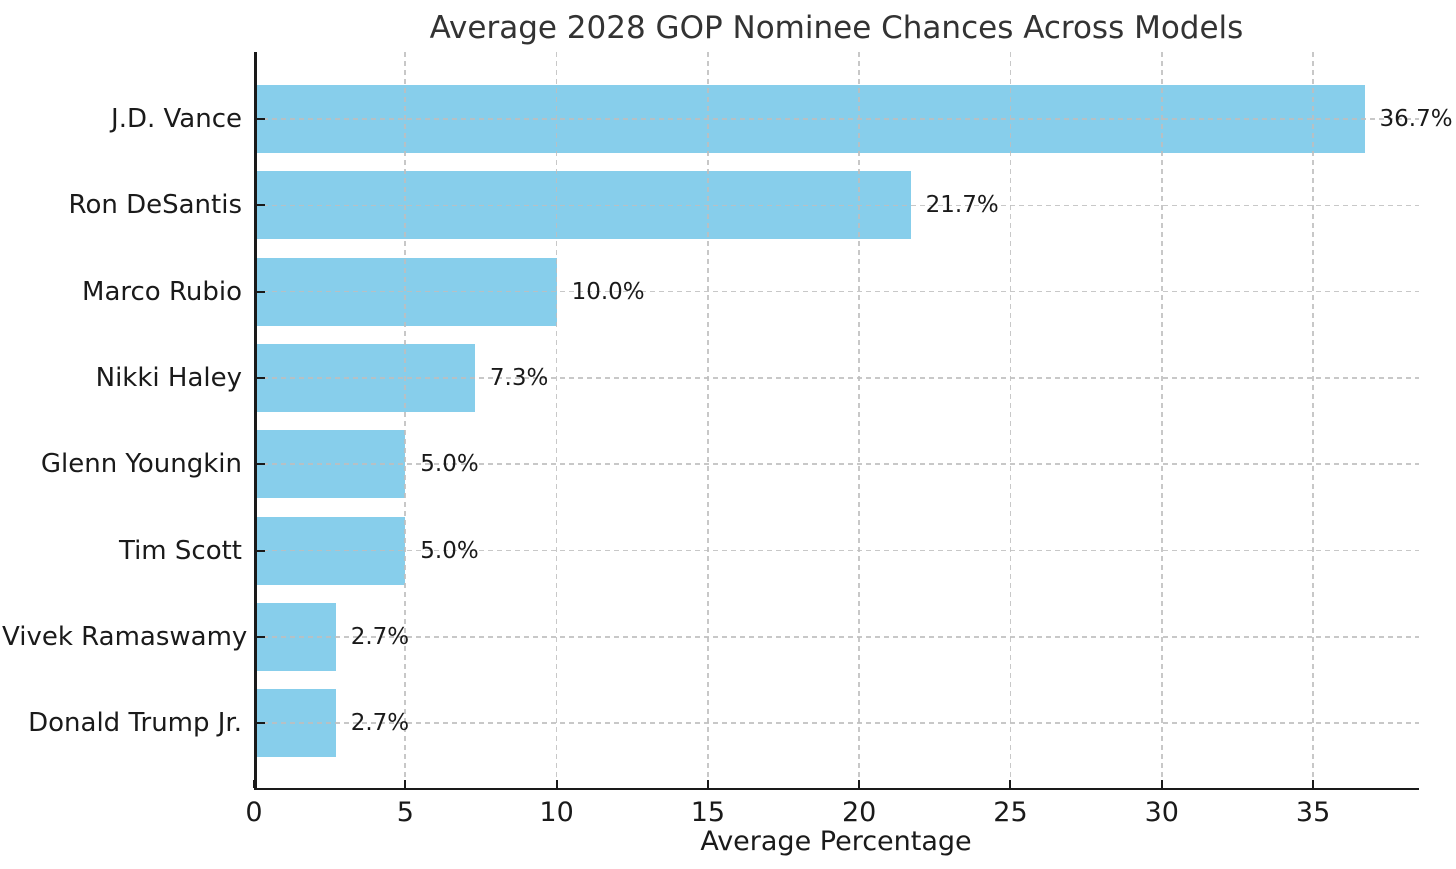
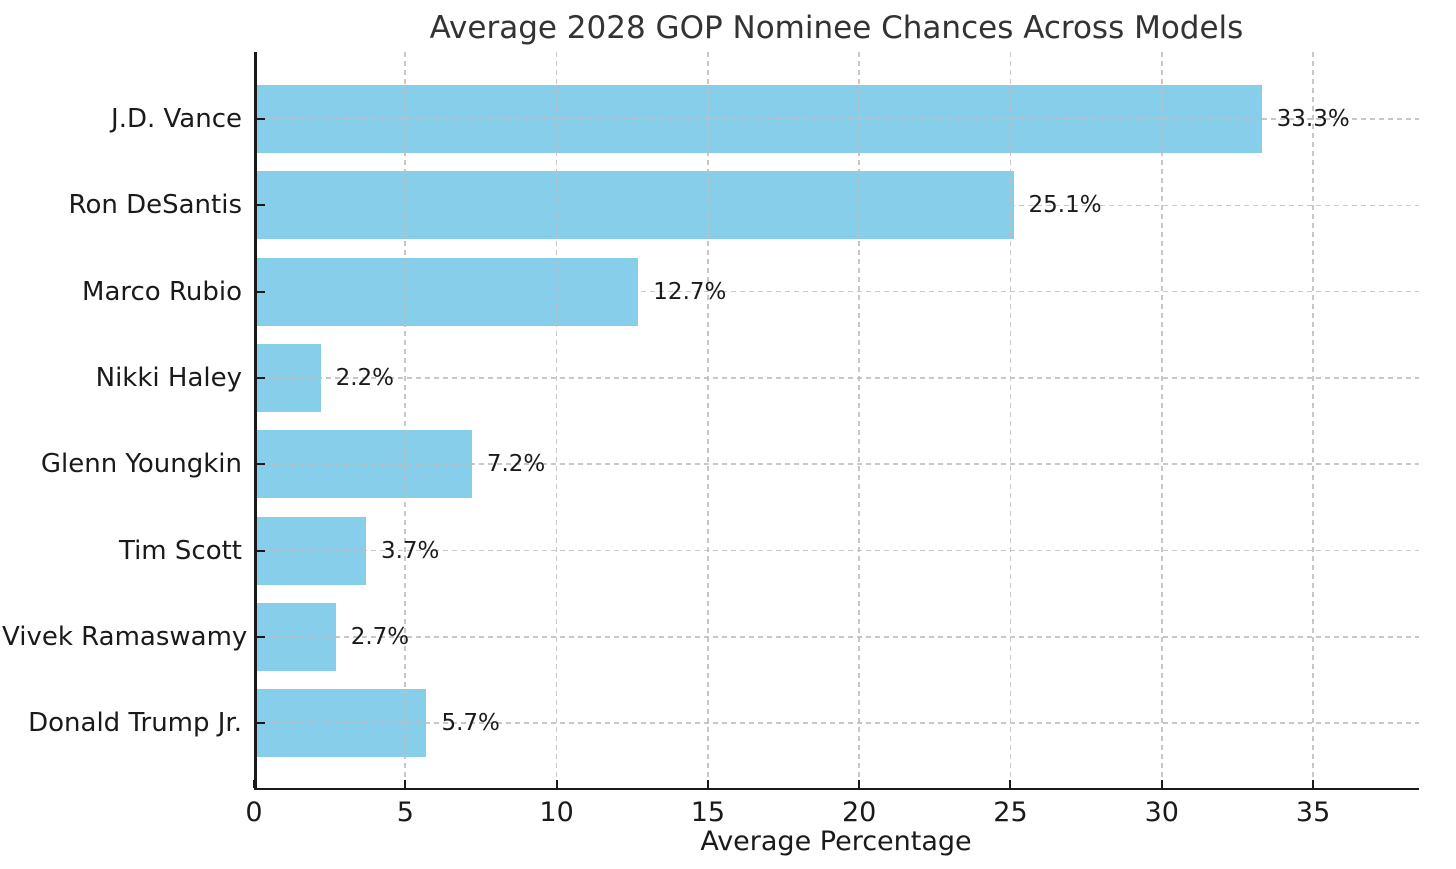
J.D. Vance: 36.7% -> 33.3%
Ron DeSantis: 21.7% -> 25.1%
Marco Rubio: 10.0% -> 12.7%
Nikki Haley: 7.3% -> 2.2%
Glenn Youngkin: 5.0% -> 7.2%
Tim Scott: 5.0% -> 3.7%
Donald Trump Jr.: 2.7% -> 5.7%
